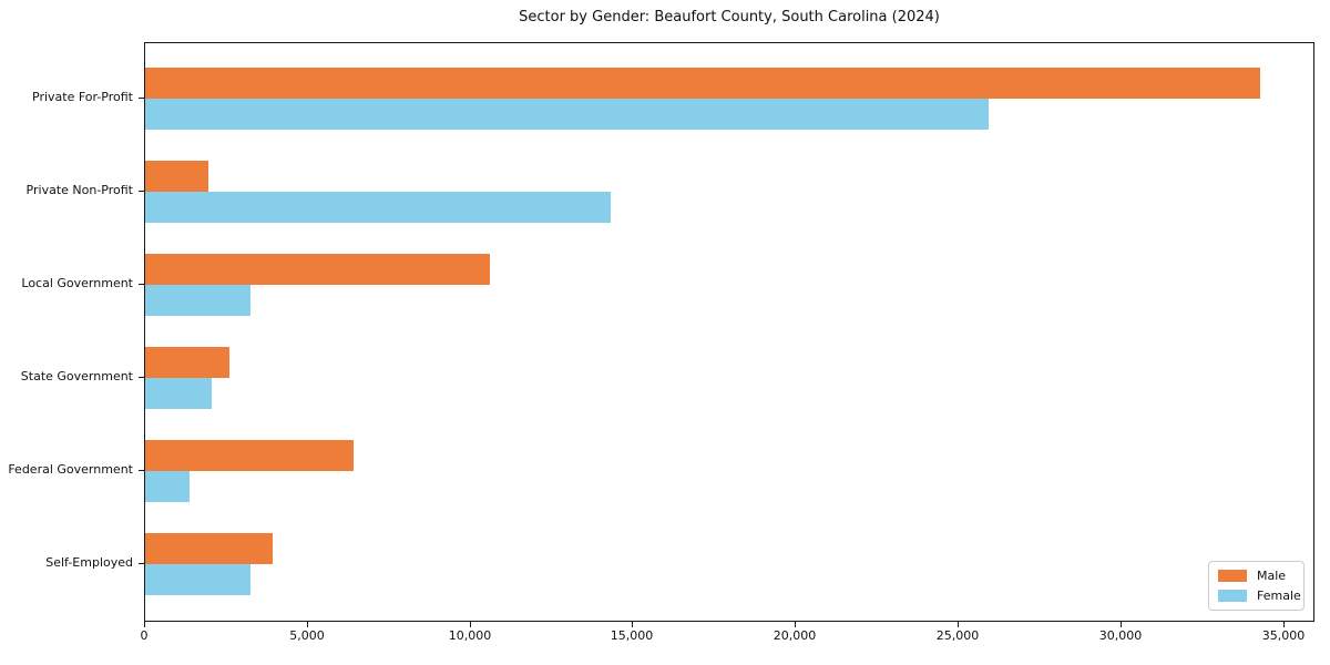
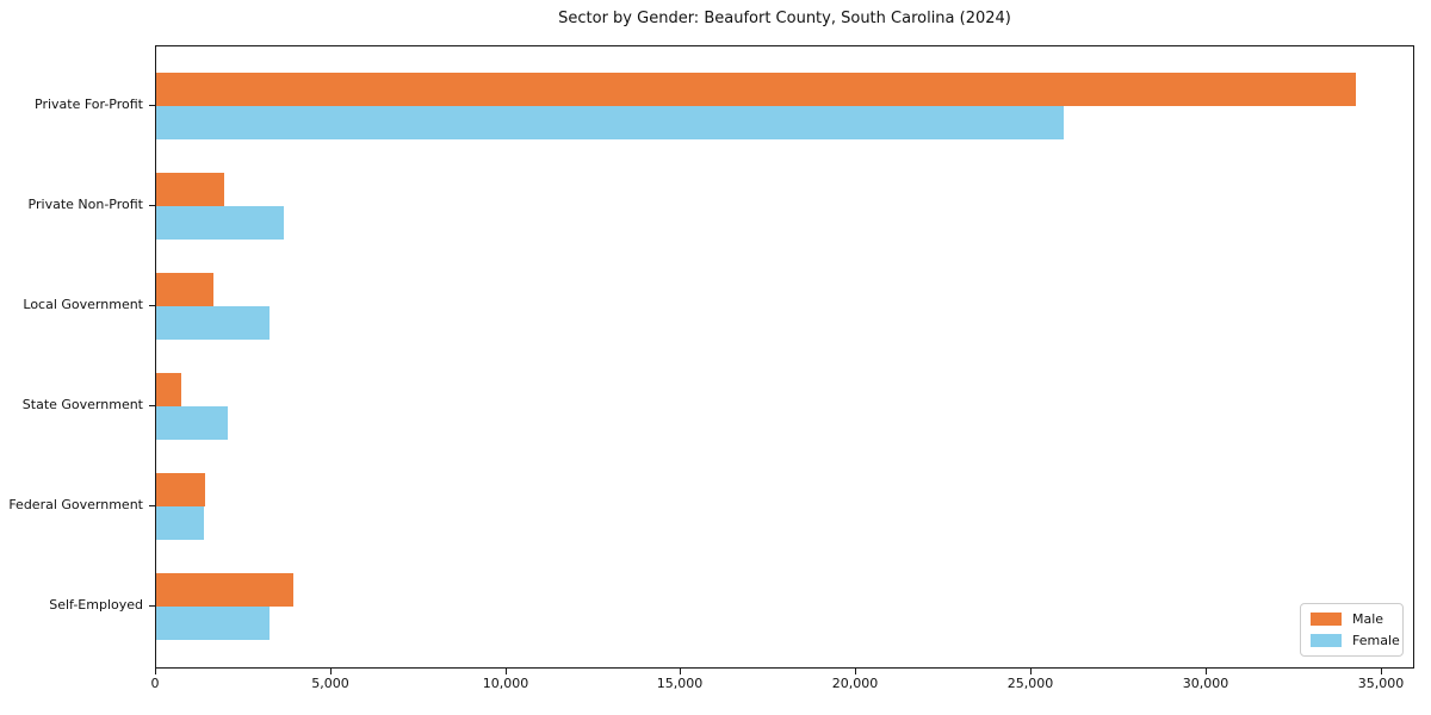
Female/Private Non-Profit: 14300 -> 3600
Male/Local Government: 10600 -> 1600
Male/State Government: 2600 -> 700
Male/Federal Government: 6400 -> 1400
